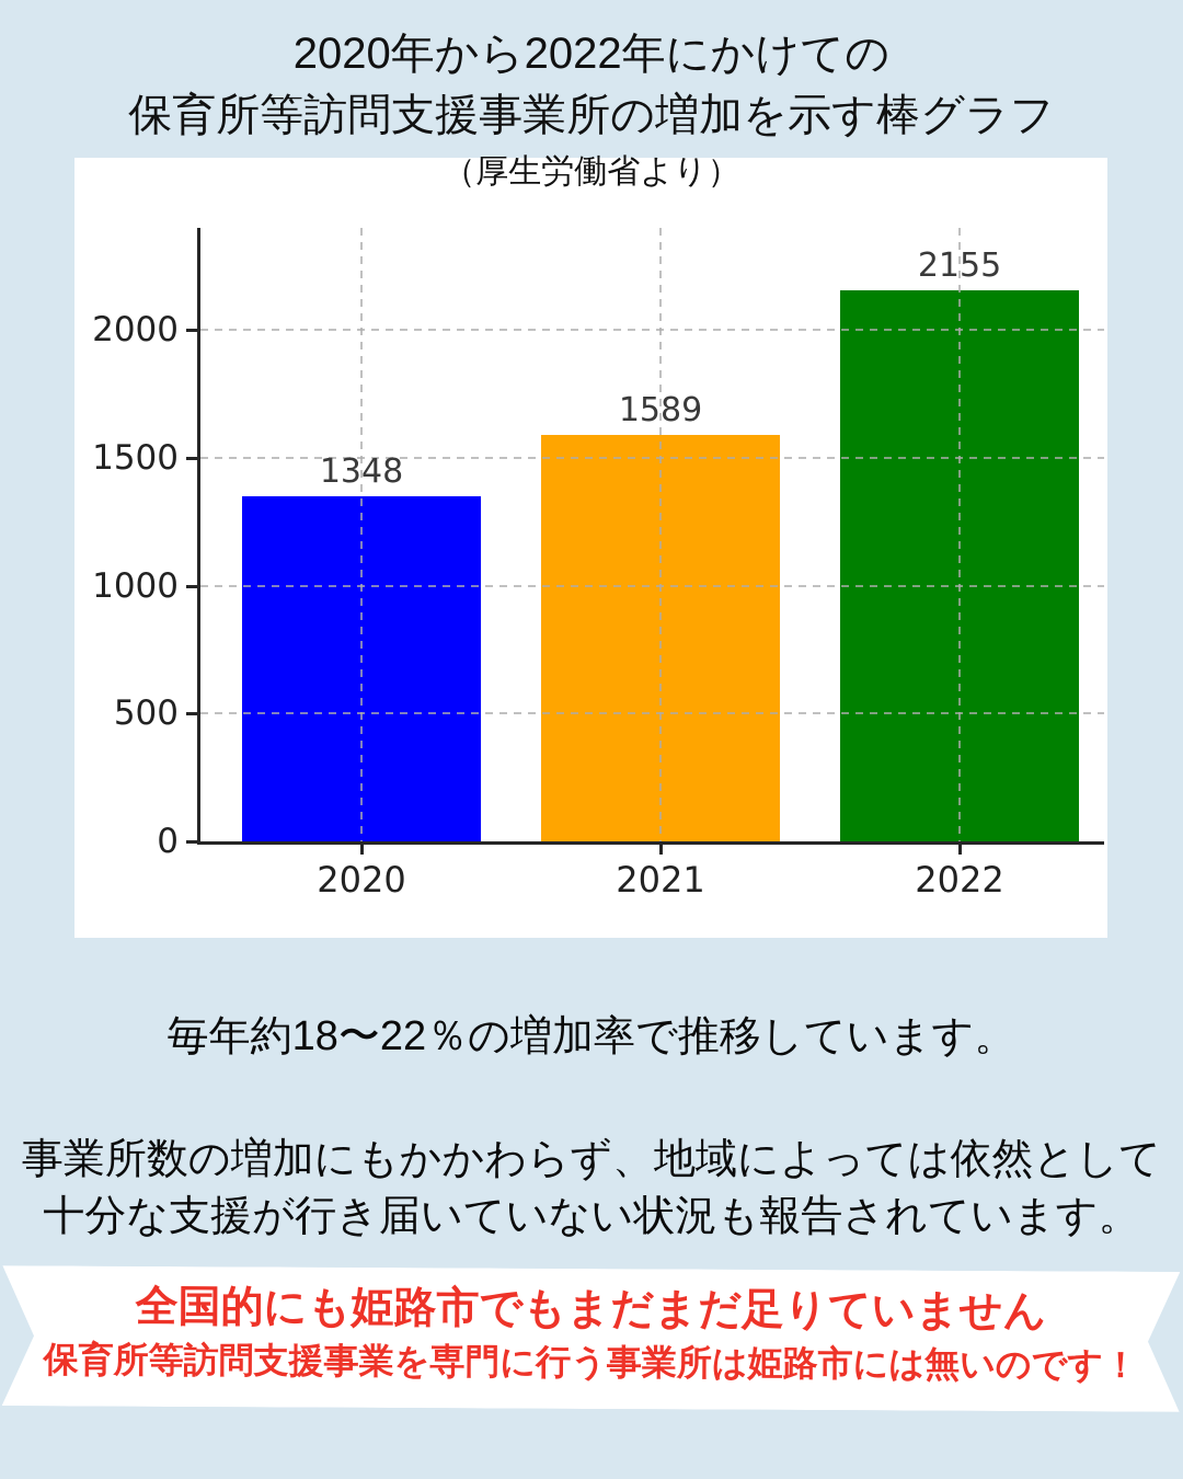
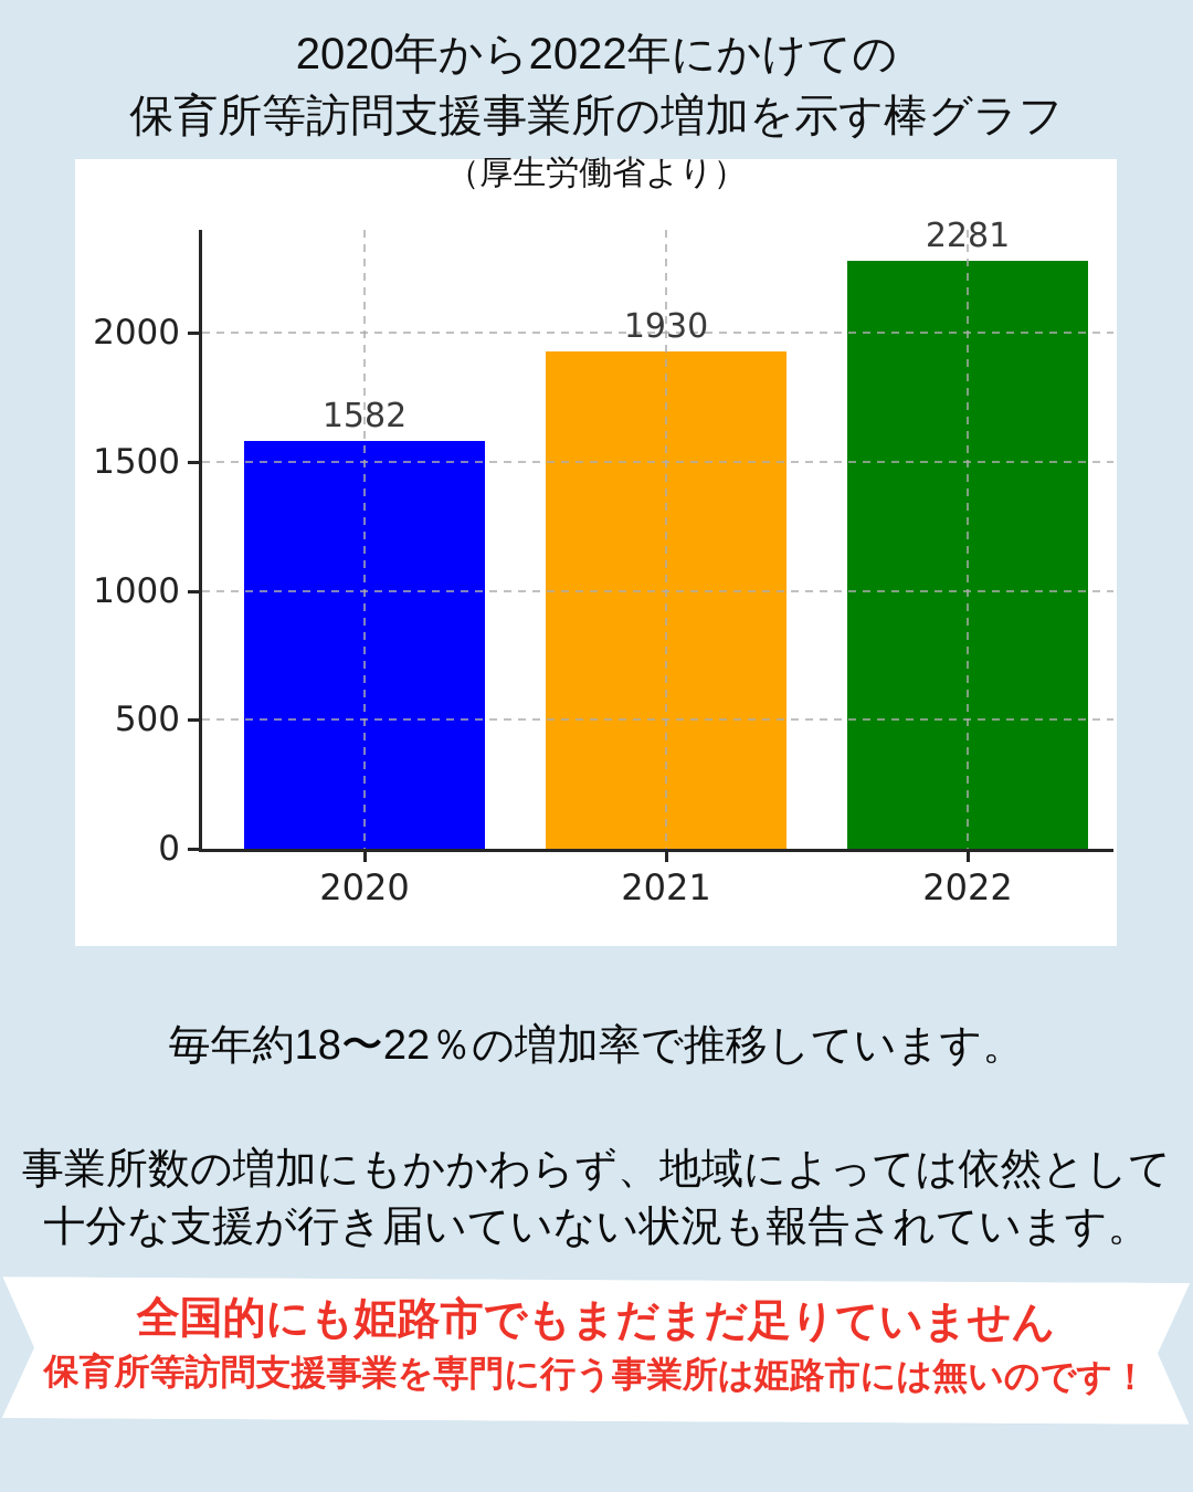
2020: 1348 -> 1582
2021: 1589 -> 1930
2022: 2155 -> 2281
